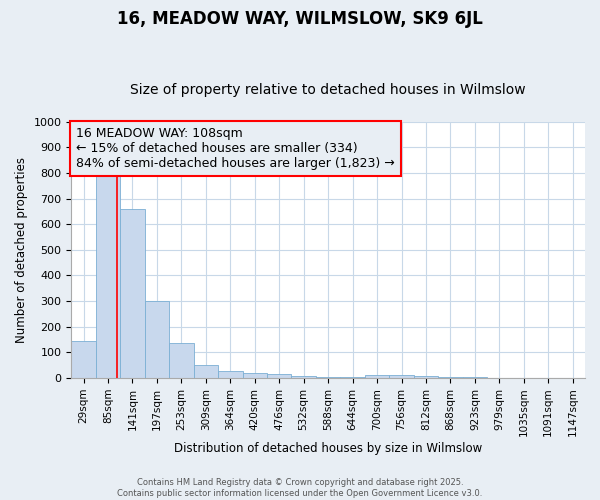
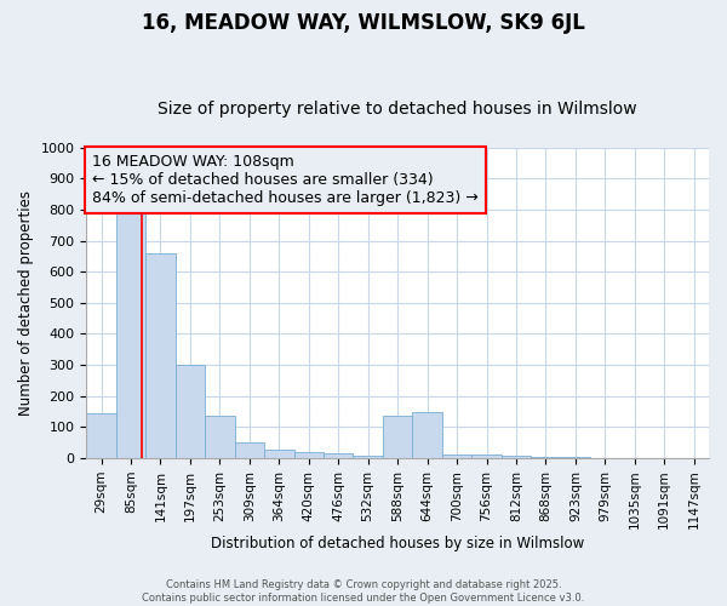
588sqm: 3 -> 135
644sqm: 2 -> 150
